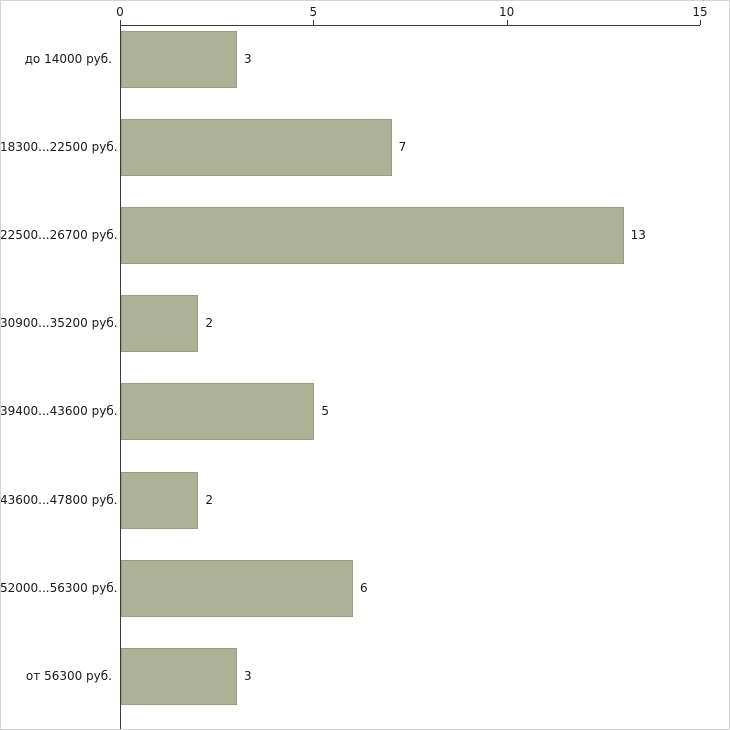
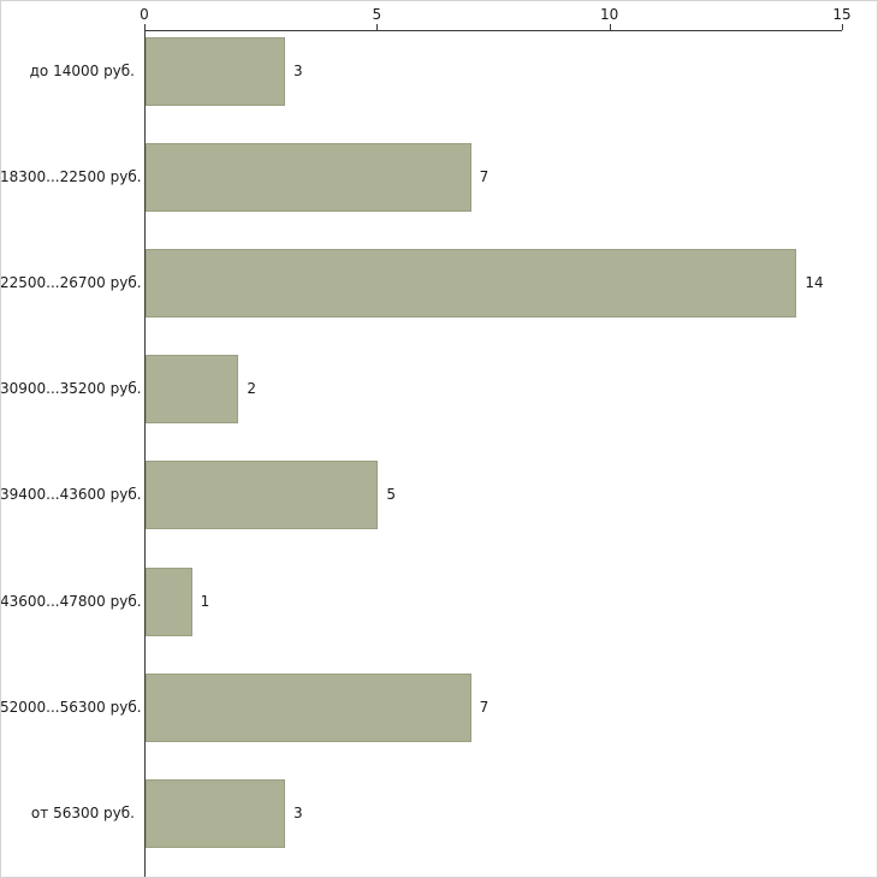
22500...26700 руб.: 13 -> 14
43600...47800 руб.: 2 -> 1
52000...56300 руб.: 6 -> 7
